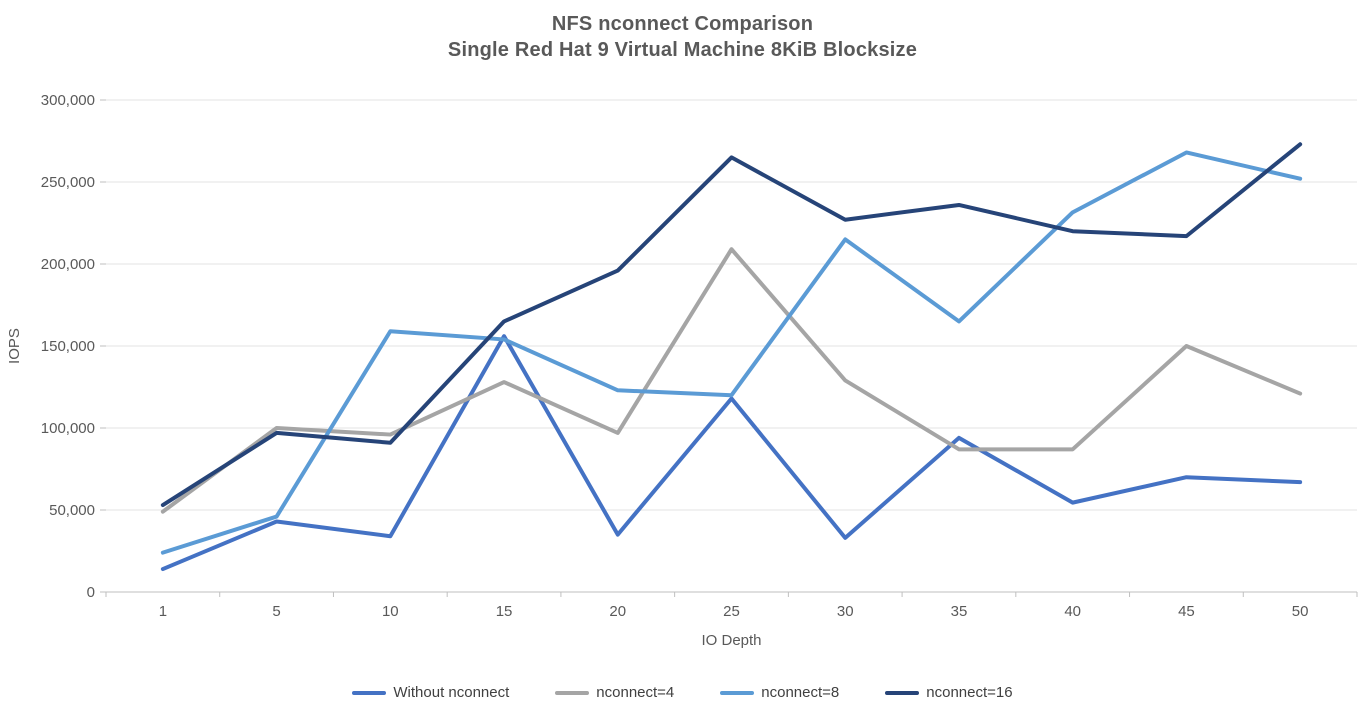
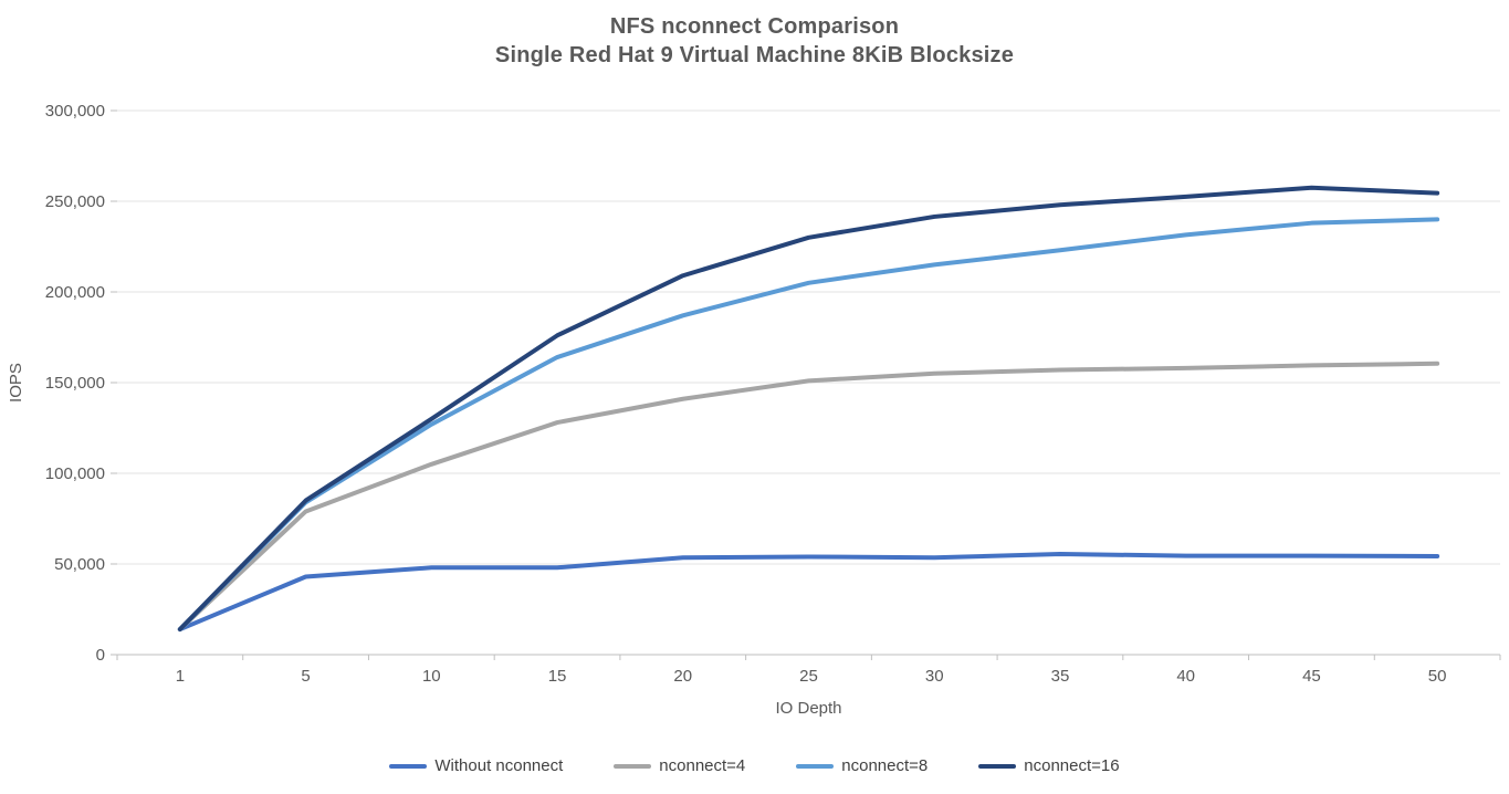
nconnect=4/1: 49000 -> 14000
nconnect=8/1: 24000 -> 14000
nconnect=16/1: 53000 -> 14000
nconnect=4/5: 100000 -> 79000
nconnect=8/5: 46000 -> 84000
nconnect=16/5: 97000 -> 85000
Without nconnect/10: 34000 -> 48000
nconnect=4/10: 96000 -> 105000
nconnect=8/10: 159000 -> 127000
nconnect=16/10: 91000 -> 130000
Without nconnect/15: 156000 -> 48000
nconnect=8/15: 154000 -> 164000
nconnect=16/15: 165000 -> 176000
Without nconnect/20: 35000 -> 54000
nconnect=4/20: 97000 -> 141000
nconnect=8/20: 123000 -> 187000
nconnect=16/20: 196000 -> 209000
Without nconnect/25: 118000 -> 54000
nconnect=4/25: 209000 -> 151000
nconnect=8/25: 120000 -> 205000
nconnect=16/25: 265000 -> 230000
Without nconnect/30: 33000 -> 54000
nconnect=4/30: 129000 -> 155000
nconnect=16/30: 227000 -> 242000
Without nconnect/35: 94000 -> 56000
nconnect=4/35: 87000 -> 157000
nconnect=8/35: 165000 -> 223000
nconnect=16/35: 236000 -> 248000
nconnect=4/40: 87000 -> 158000
nconnect=16/40: 220000 -> 252000
Without nconnect/45: 70000 -> 54000
nconnect=4/45: 150000 -> 160000
nconnect=8/45: 268000 -> 238000
nconnect=16/45: 217000 -> 258000
Without nconnect/50: 67000 -> 54000
nconnect=4/50: 121000 -> 160000
nconnect=8/50: 252000 -> 240000
nconnect=16/50: 273000 -> 254000
